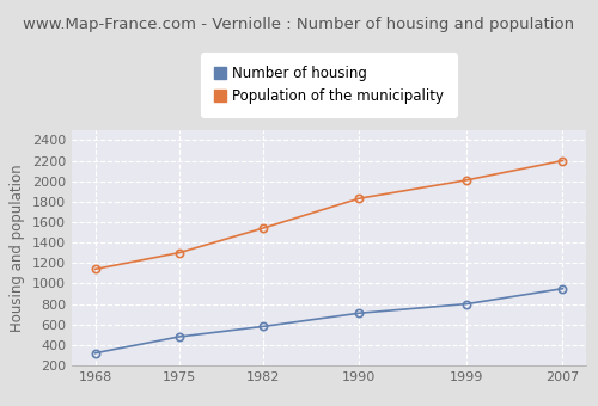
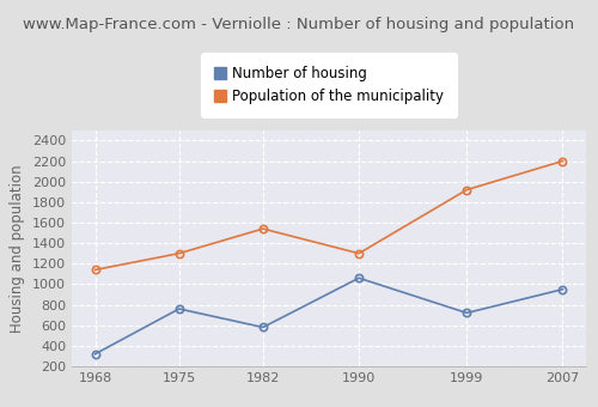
Number of housing/1975: 480 -> 760
Number of housing/1990: 710 -> 1060
Population of the municipality/1990: 1830 -> 1300
Number of housing/1999: 800 -> 720
Population of the municipality/1999: 2010 -> 1920
